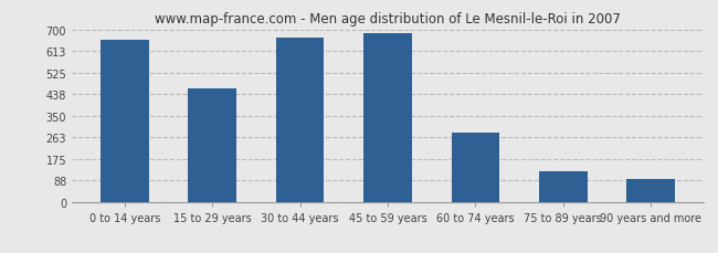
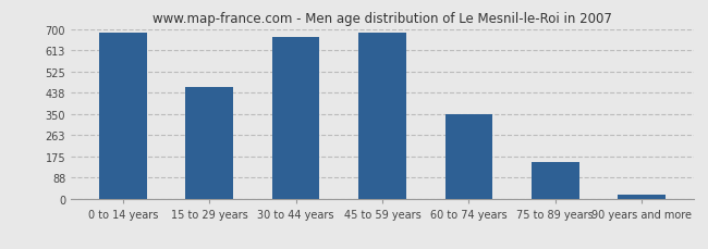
0 to 14 years: 660 -> 685
60 to 74 years: 280 -> 350
75 to 89 years: 125 -> 152
90 years and more: 95 -> 20
